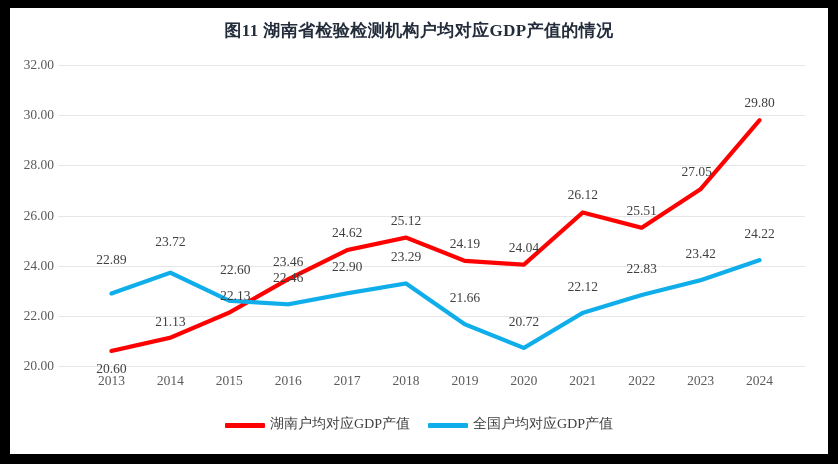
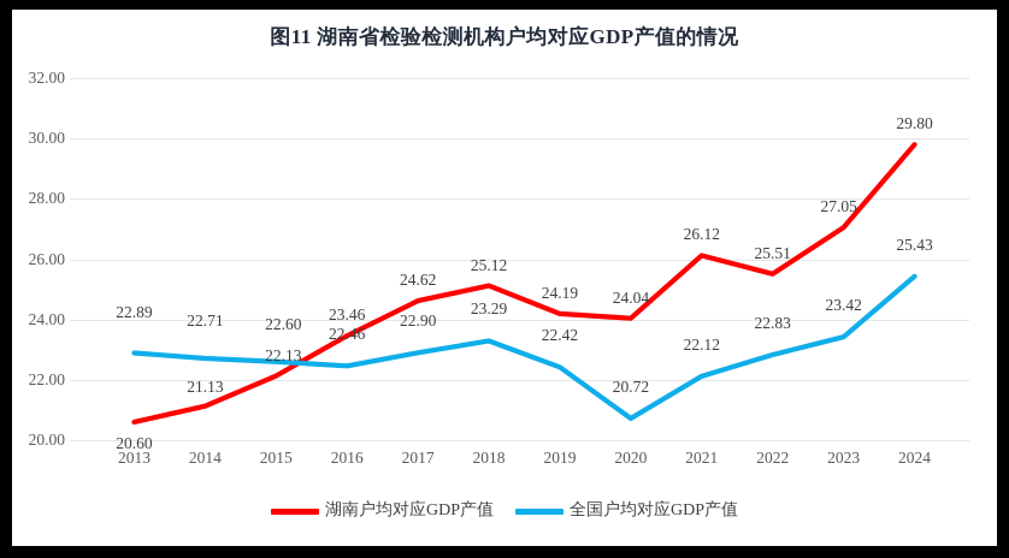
全国户均对应GDP产值/2014: 23.72 -> 22.71
全国户均对应GDP产值/2019: 21.66 -> 22.42
全国户均对应GDP产值/2024: 24.22 -> 25.43
